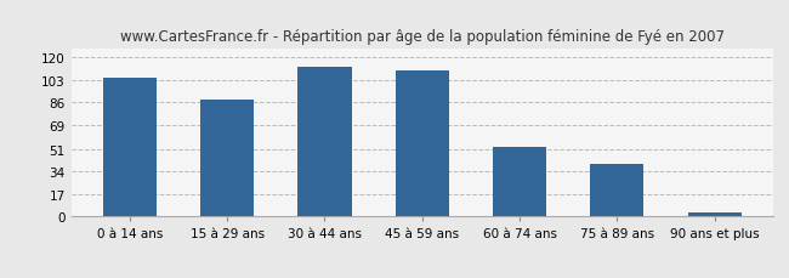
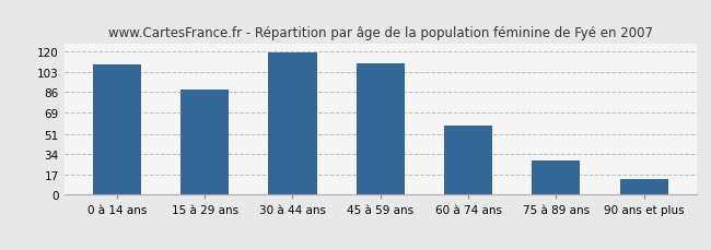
0 à 14 ans: 104 -> 109
30 à 44 ans: 113 -> 119
60 à 74 ans: 52 -> 58
75 à 89 ans: 40 -> 29
90 ans et plus: 3 -> 13
